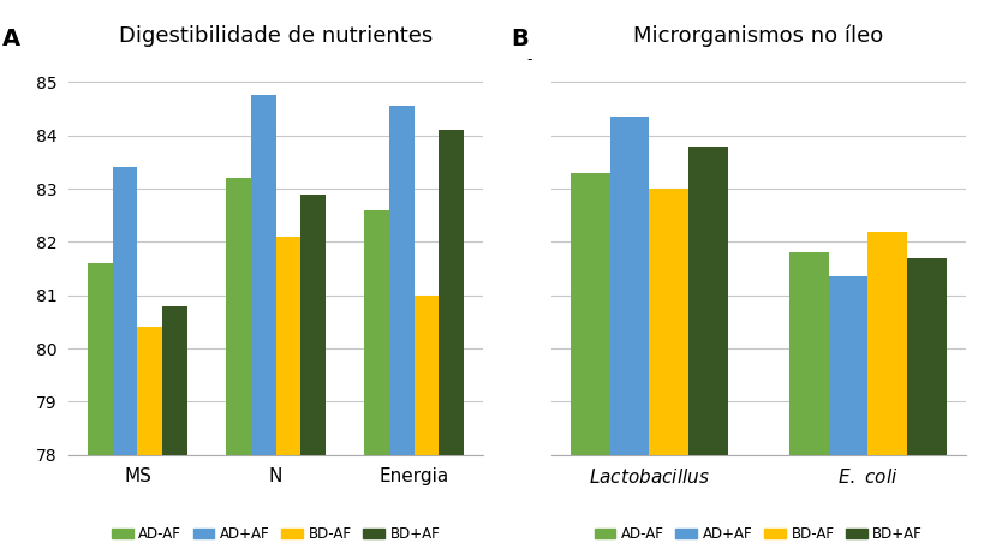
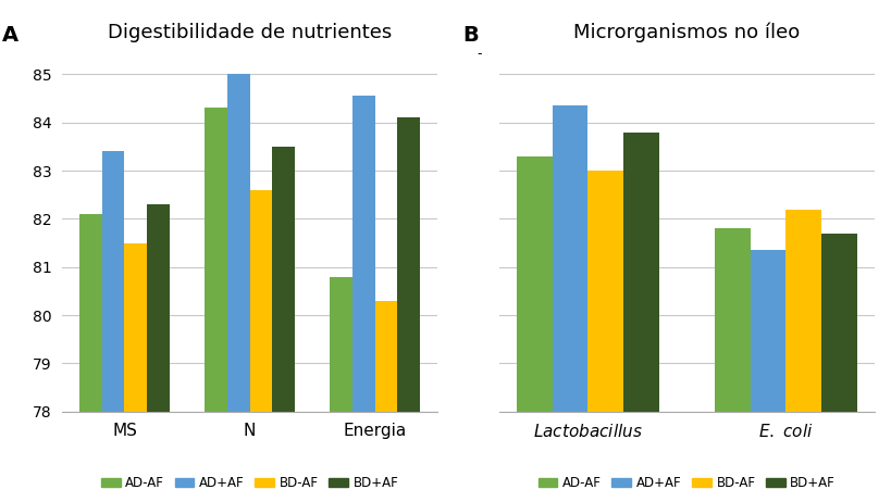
Digestibilidade de nutrientes/AD-AF/MS: 81.6 -> 82.1
Digestibilidade de nutrientes/BD-AF/MS: 80.4 -> 81.5
Digestibilidade de nutrientes/BD+AF/MS: 80.8 -> 82.3
Digestibilidade de nutrientes/AD-AF/N: 83.2 -> 84.3
Digestibilidade de nutrientes/AD+AF/N: 84.75 -> 85.00
Digestibilidade de nutrientes/BD-AF/N: 82.1 -> 82.6
Digestibilidade de nutrientes/BD+AF/N: 82.9 -> 83.5
Digestibilidade de nutrientes/AD-AF/Energia: 82.6 -> 80.8
Digestibilidade de nutrientes/BD-AF/Energia: 81.0 -> 80.3
